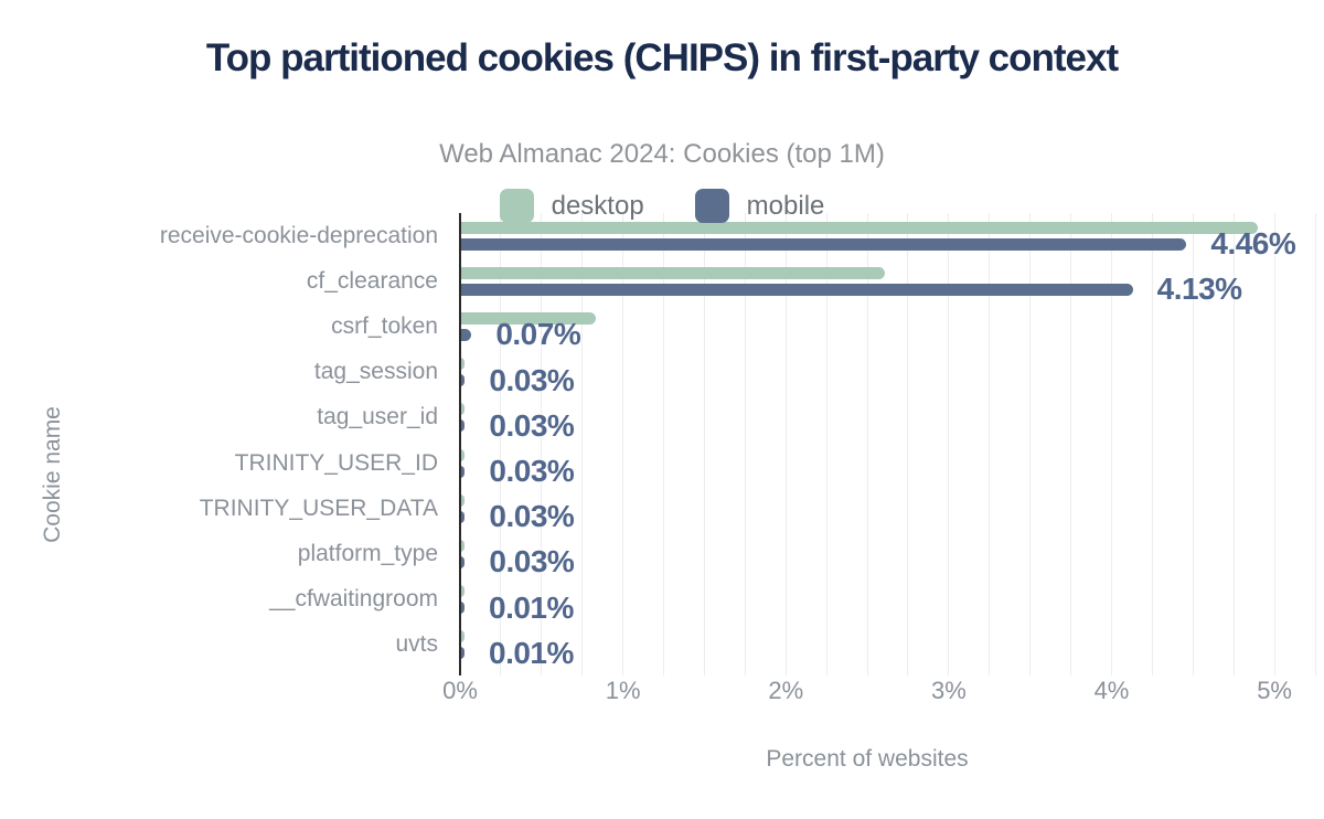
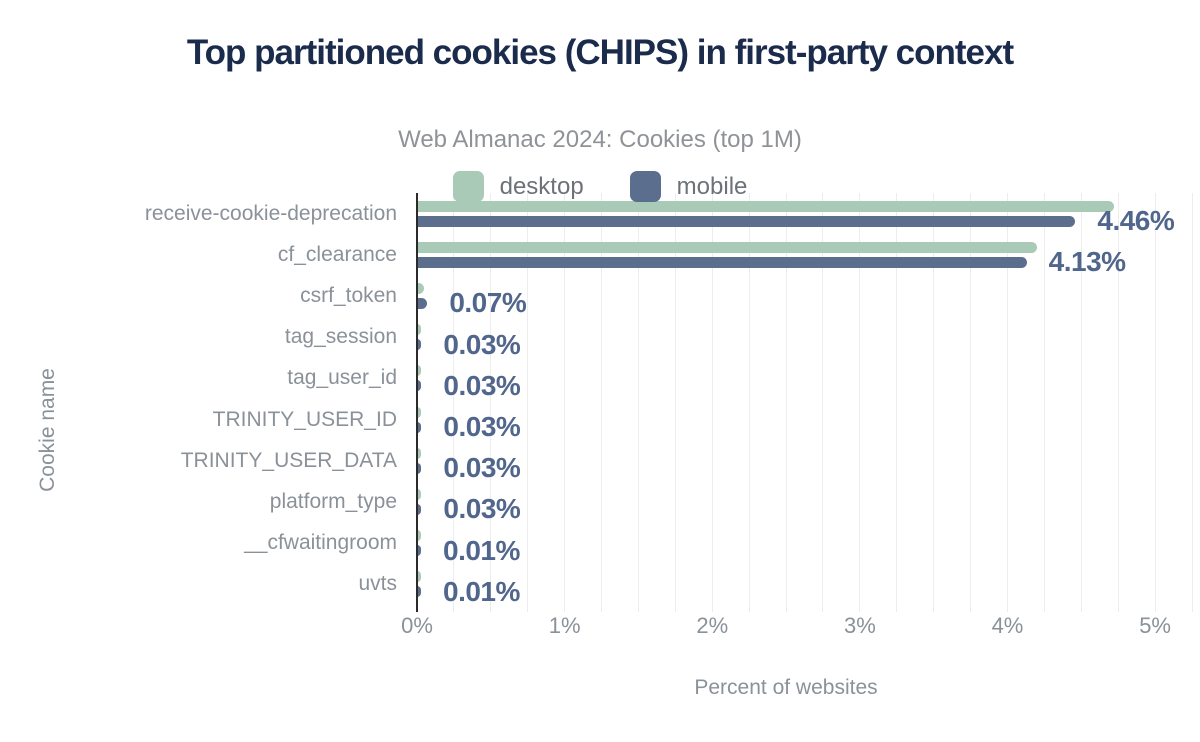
desktop/receive-cookie-deprecation: 4.90% -> 4.72%
desktop/cf_clearance: 2.61% -> 4.20%
desktop/csrf_token: 0.83% -> 0.05%
